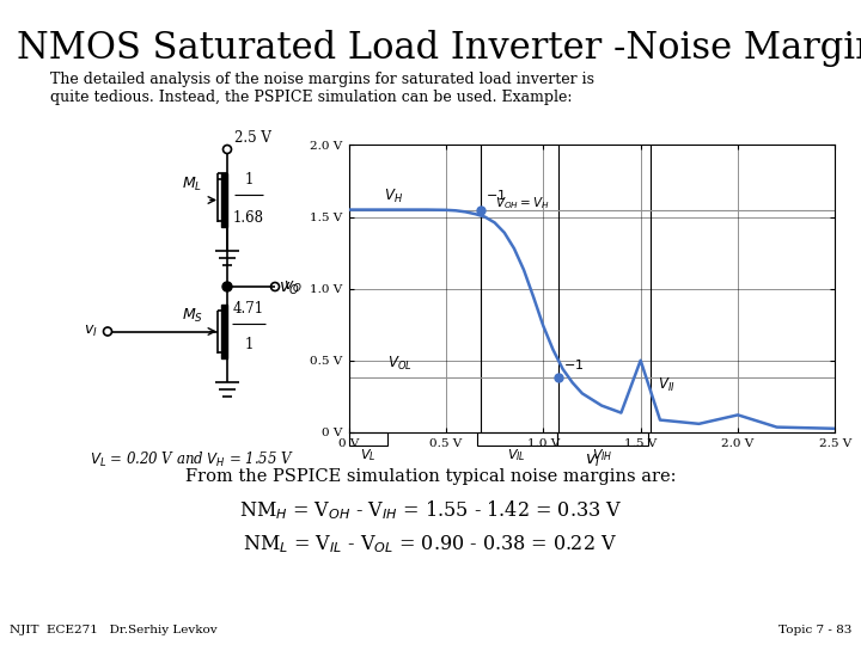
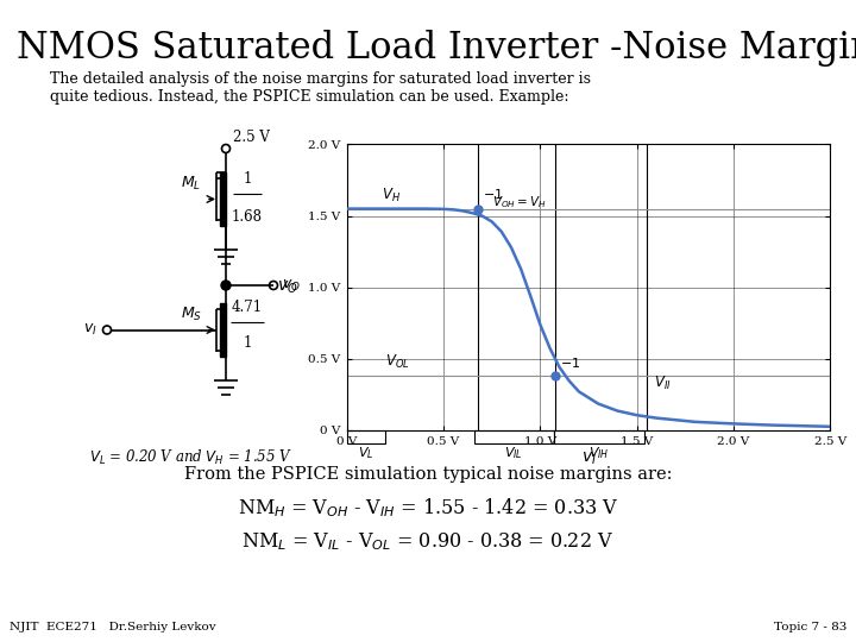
1.5 V: 0.50 V -> 0.10 V
2.0 V: 0.12 V -> 0.04 V
